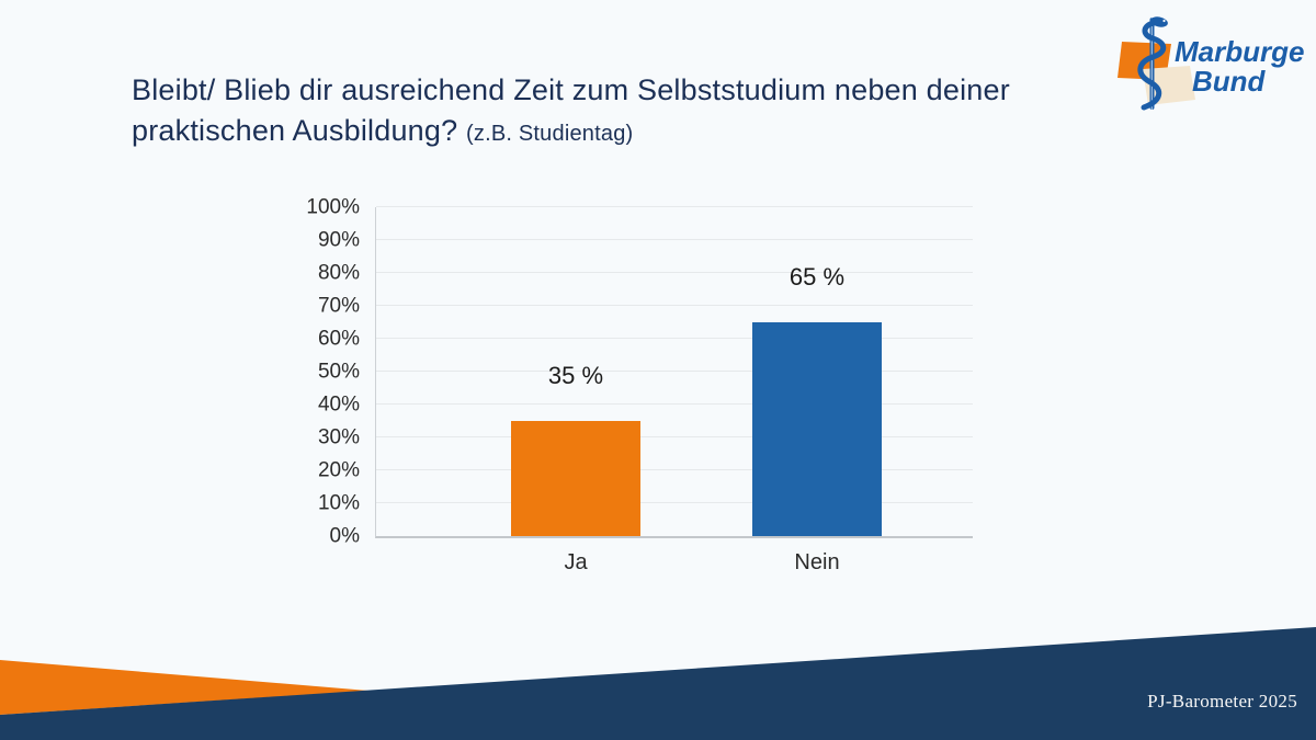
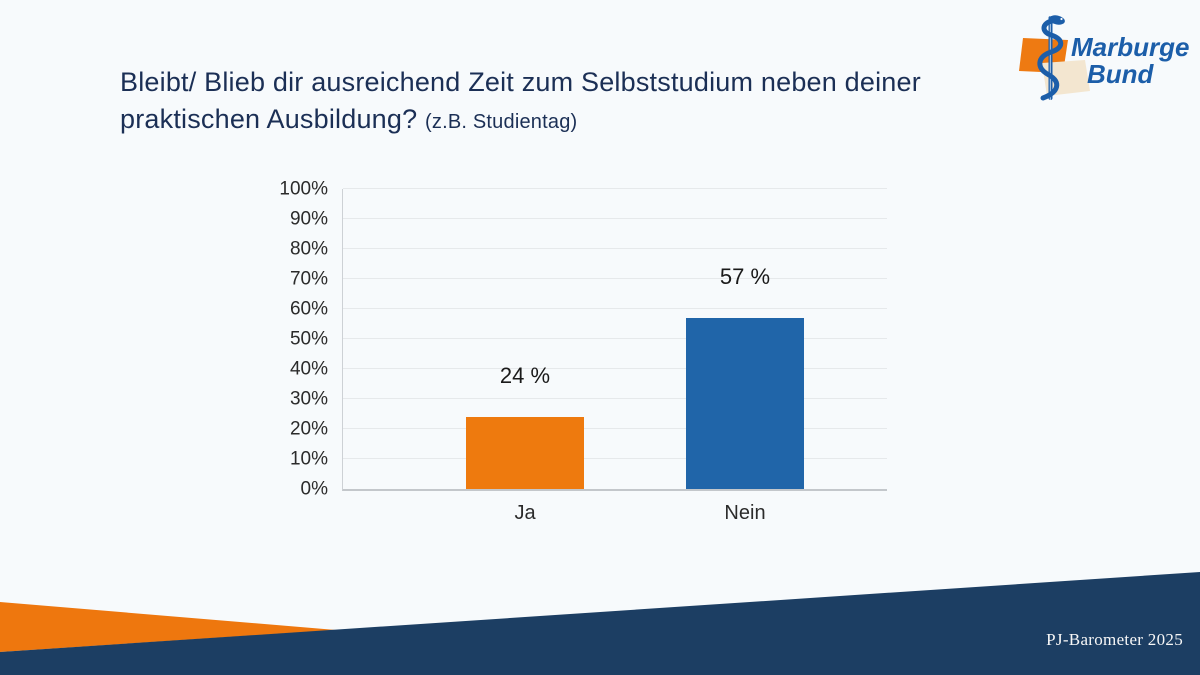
Ja: 35 -> 24
Nein: 65 -> 57
